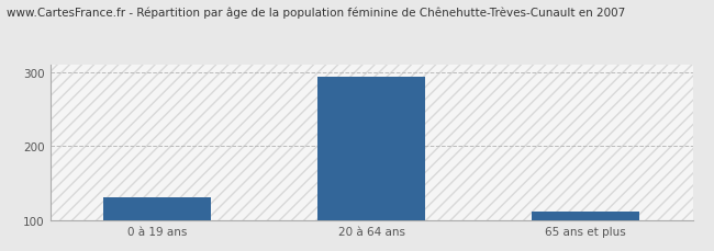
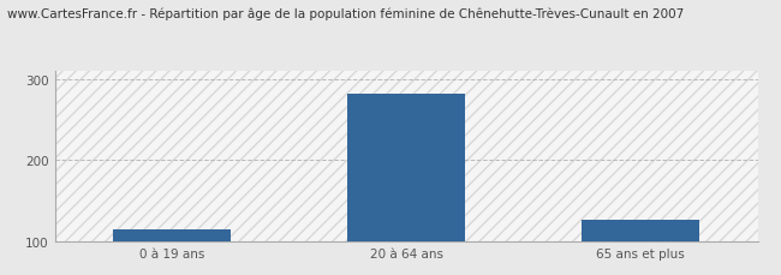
0 à 19 ans: 132 -> 116
20 à 64 ans: 294 -> 282
65 ans et plus: 112 -> 127
